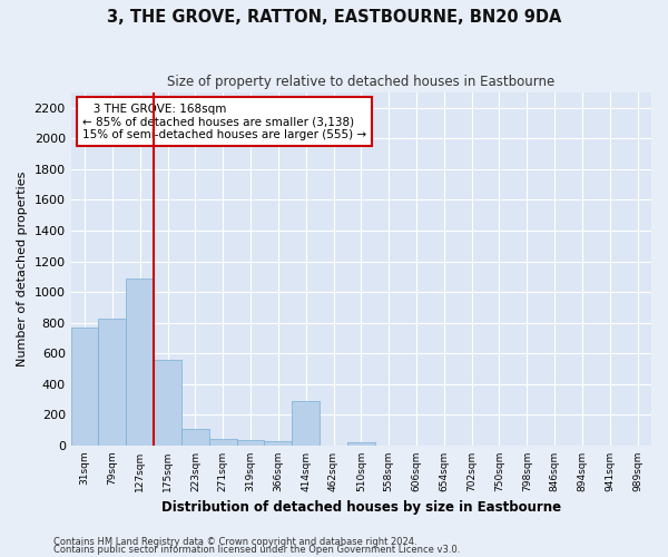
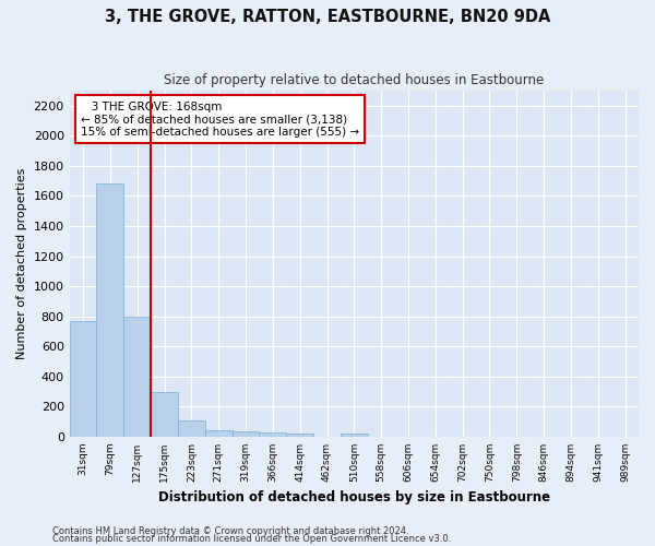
79sqm: 830 -> 1680
127sqm: 1090 -> 800
175sqm: 560 -> 300
414sqm: 290 -> 20
